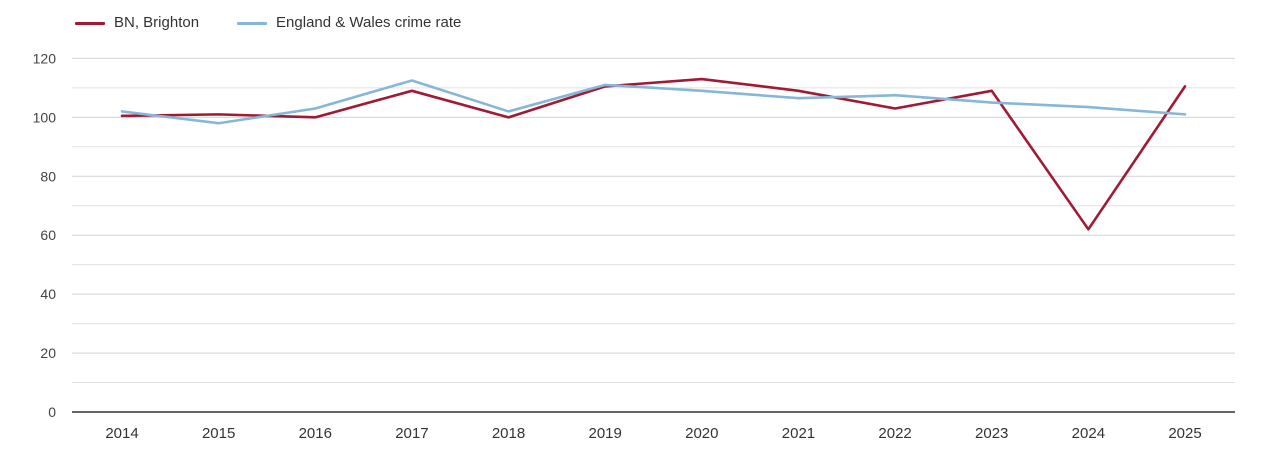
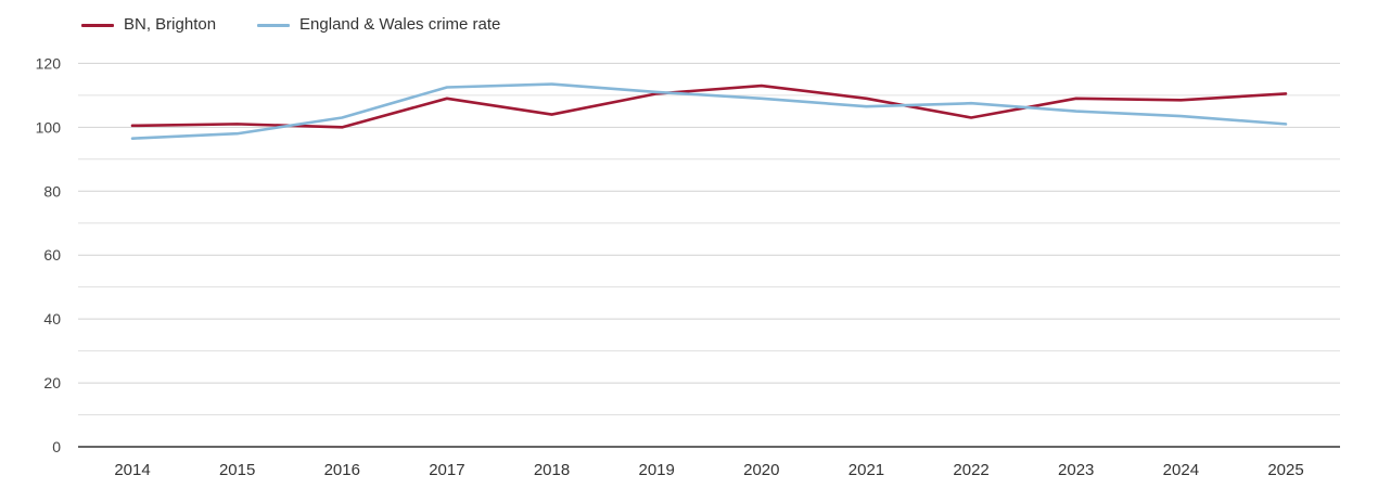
England & Wales crime rate/2014: 102 -> 96
BN, Brighton/2018: 100 -> 104
England & Wales crime rate/2018: 102 -> 114
BN, Brighton/2024: 62 -> 108
